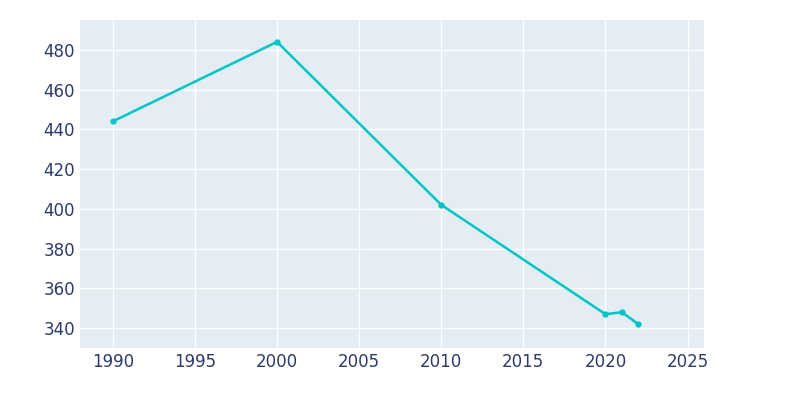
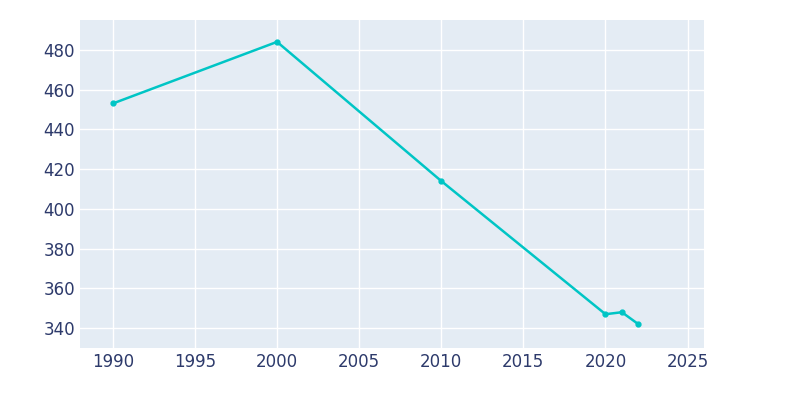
1990: 444 -> 453
2010: 402 -> 414
